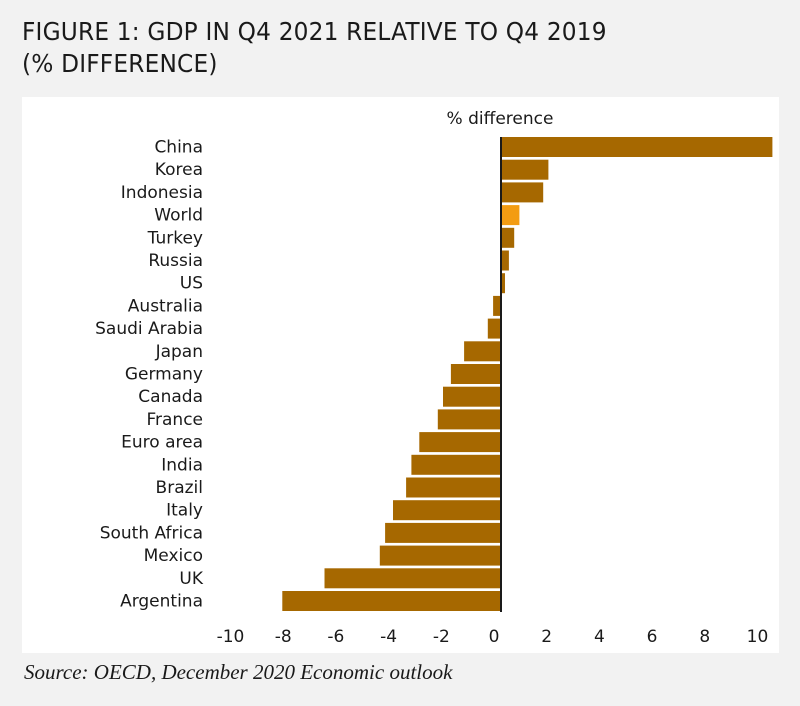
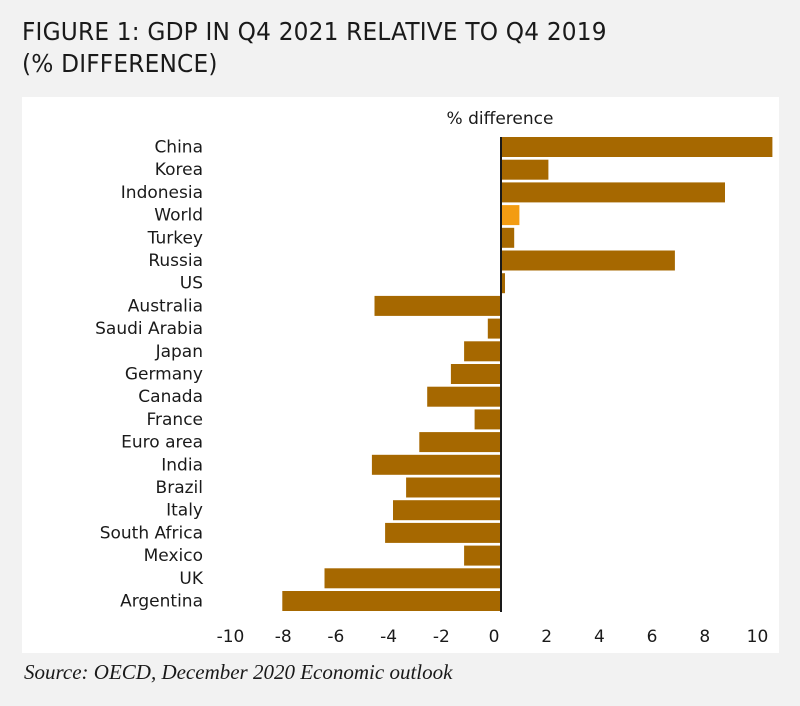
Indonesia: 1.6 -> 8.5
Russia: 0.3 -> 6.6
Australia: -0.3 -> -4.8
Canada: -2.2 -> -2.8
France: -2.4 -> -1.0
India: -3.4 -> -4.9
Mexico: -4.6 -> -1.4
